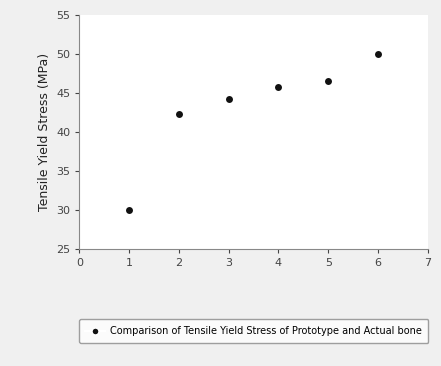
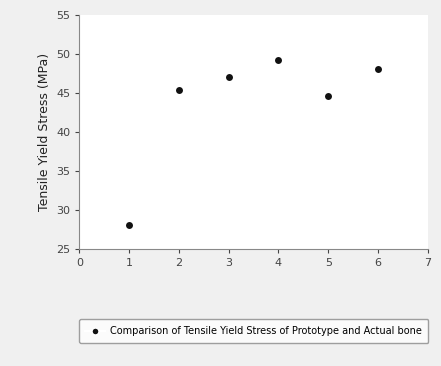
1: 30.0 -> 28.0
2: 42.3 -> 45.4
3: 44.2 -> 47.0
4: 45.7 -> 49.2
5: 46.5 -> 44.6
6: 50.0 -> 48.0
